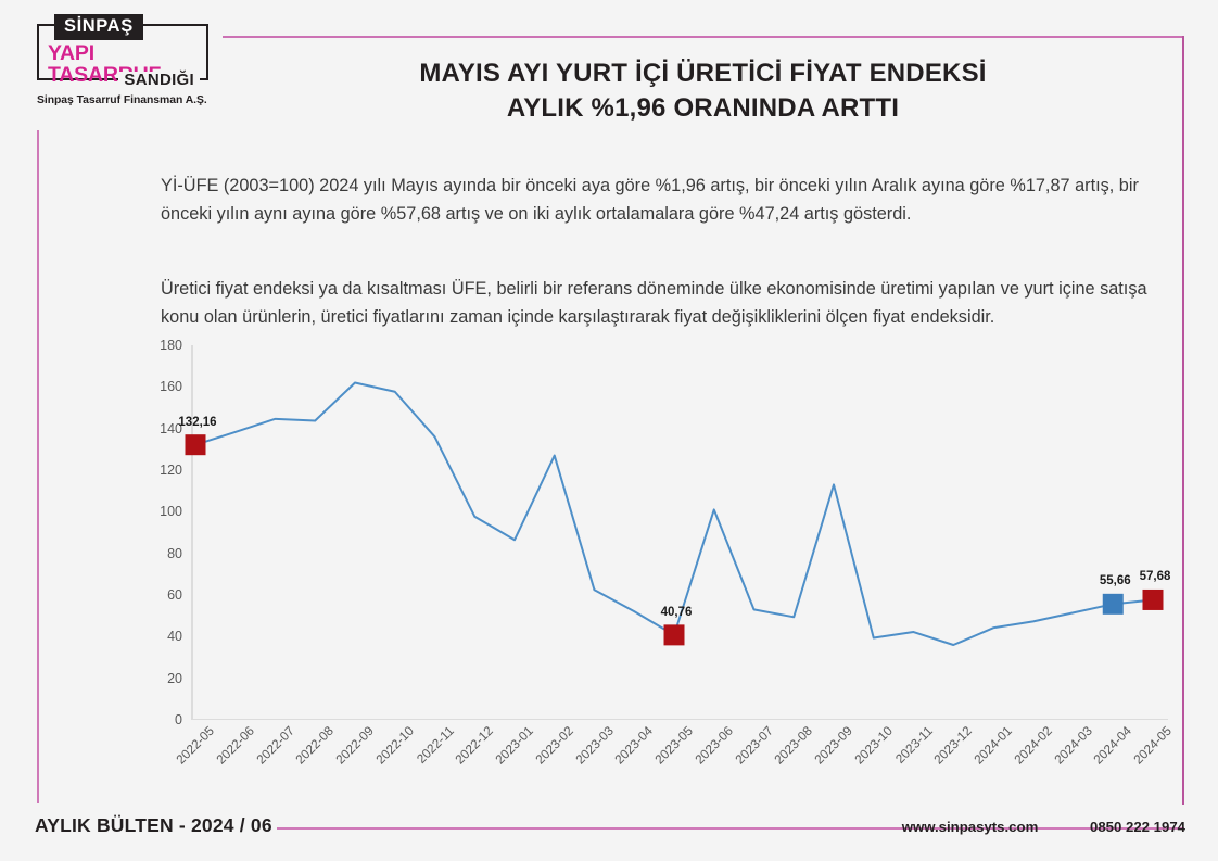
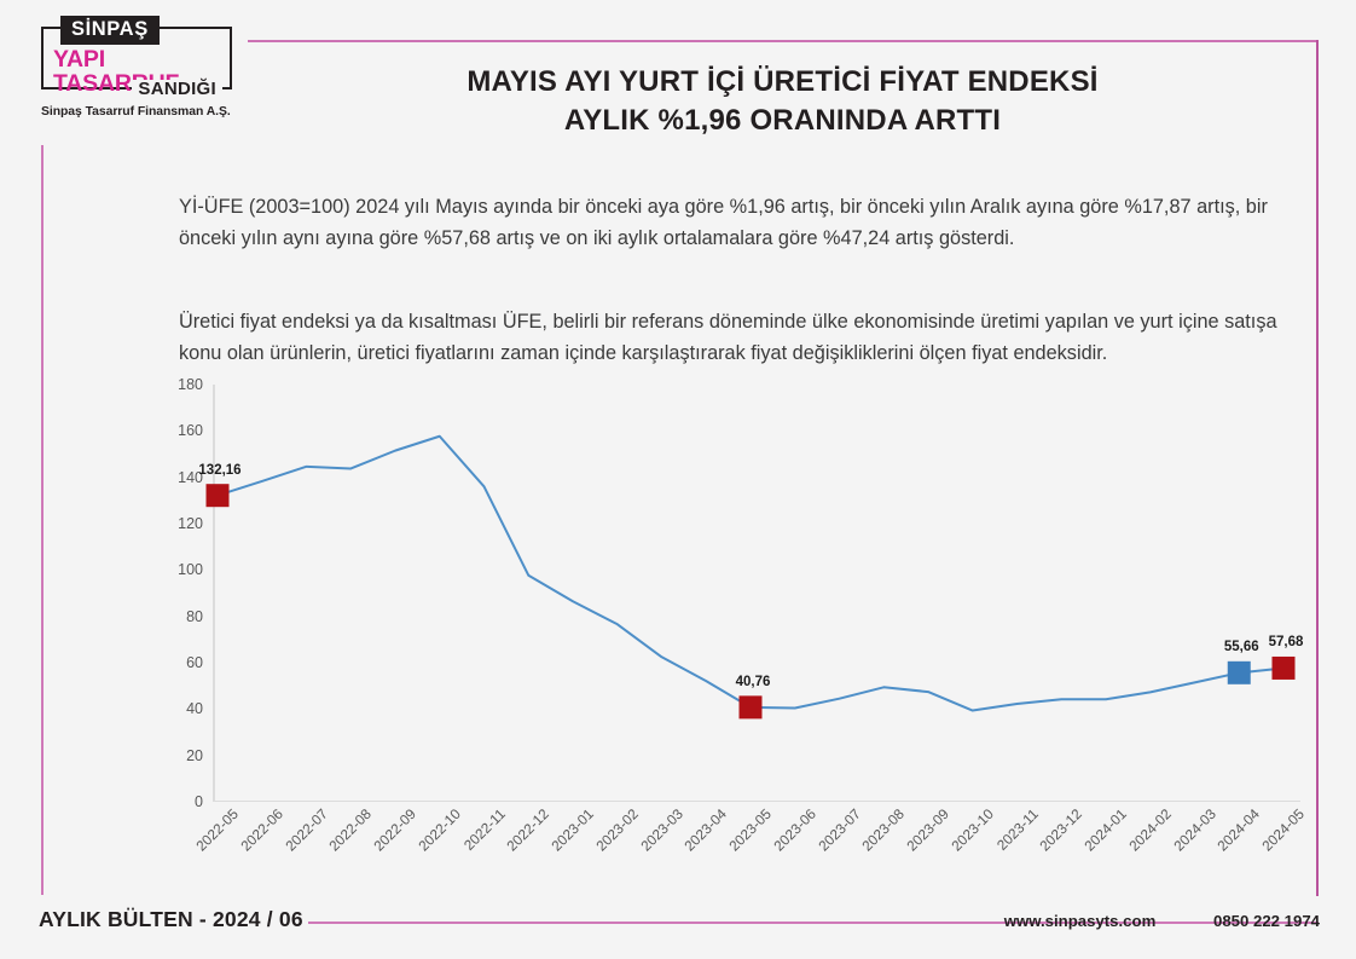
2022-09: 162 -> 152
2023-02: 127 -> 77
2023-06: 101 -> 40
2023-07: 53 -> 44
2023-09: 113 -> 47
2023-12: 36 -> 44
